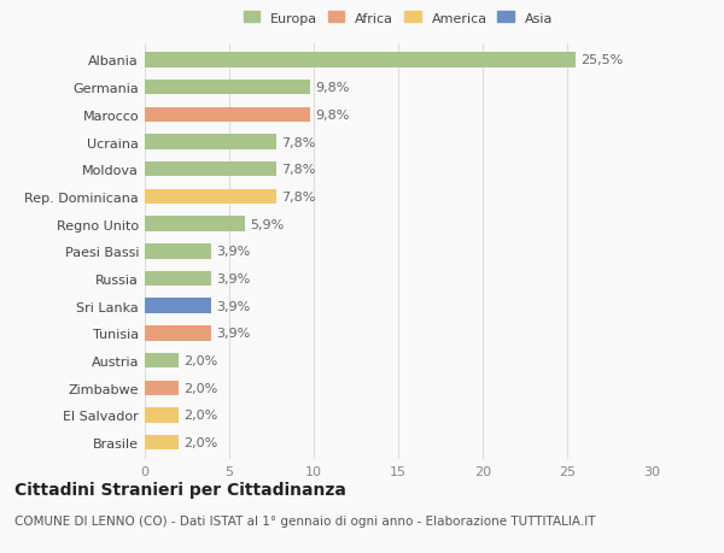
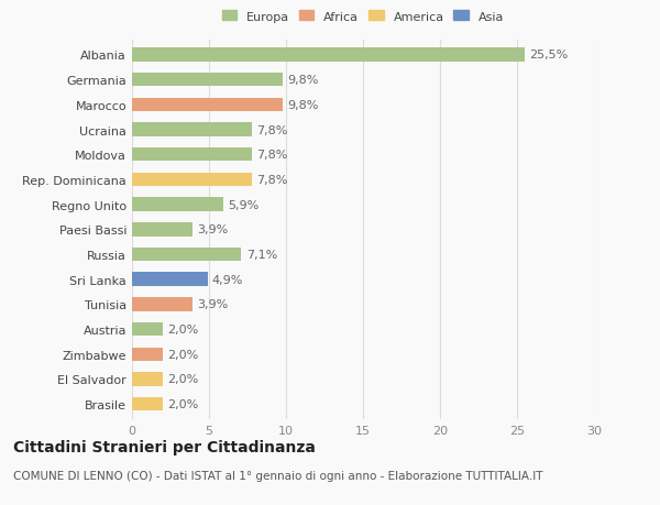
Russia: 3,9% -> 7,1%
Sri Lanka: 3,9% -> 4,9%
